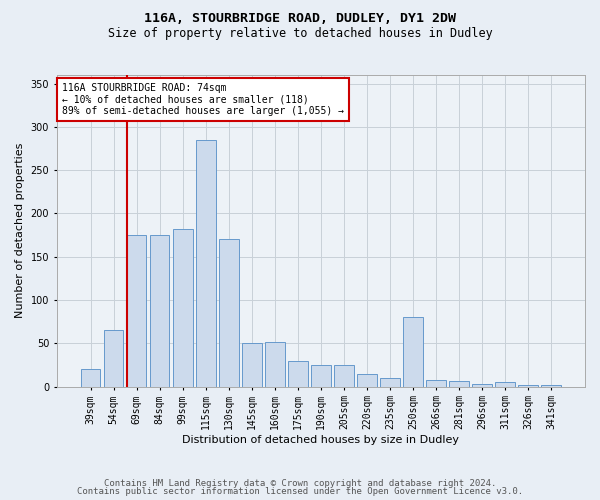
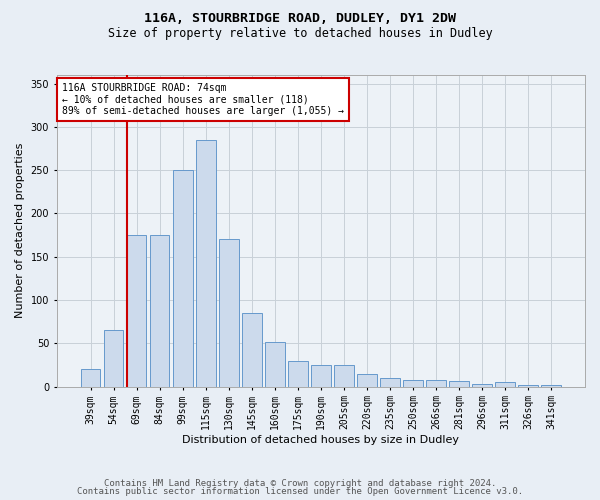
99sqm: 182 -> 250
145sqm: 50 -> 85
250sqm: 80 -> 8
